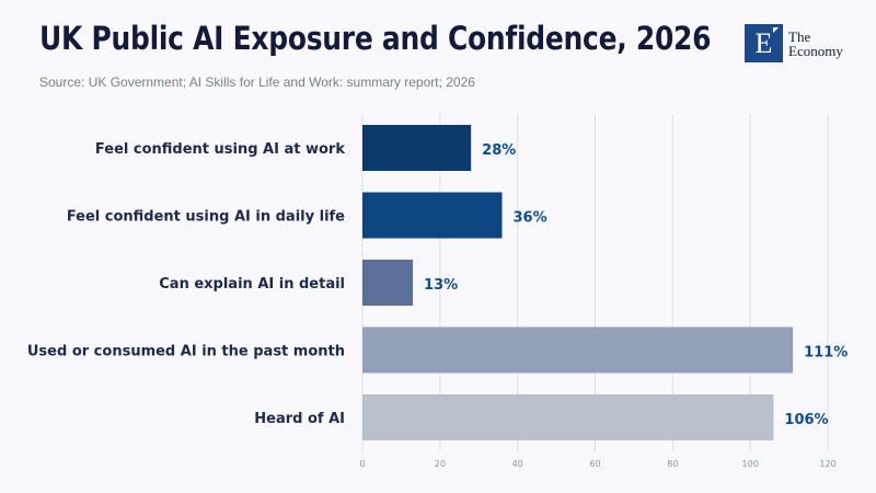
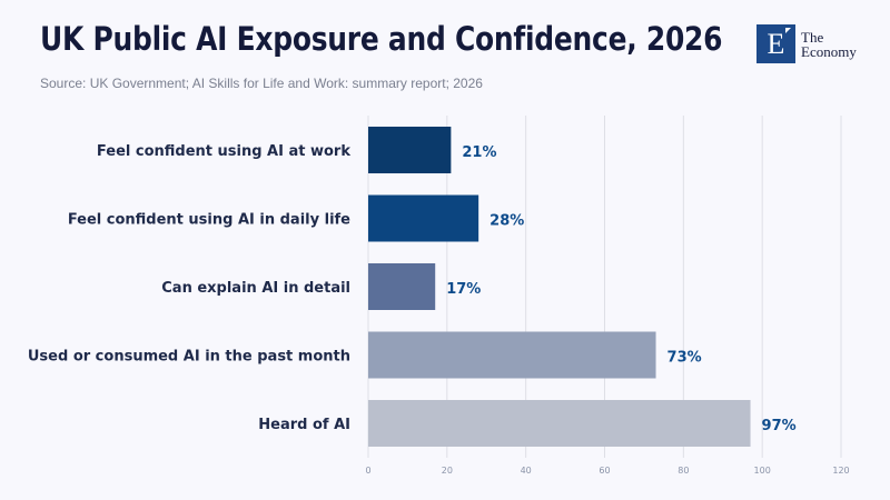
Feel confident using AI at work: 28% -> 21%
Feel confident using AI in daily life: 36% -> 28%
Can explain AI in detail: 13% -> 17%
Used or consumed AI in the past month: 111% -> 73%
Heard of AI: 106% -> 97%
